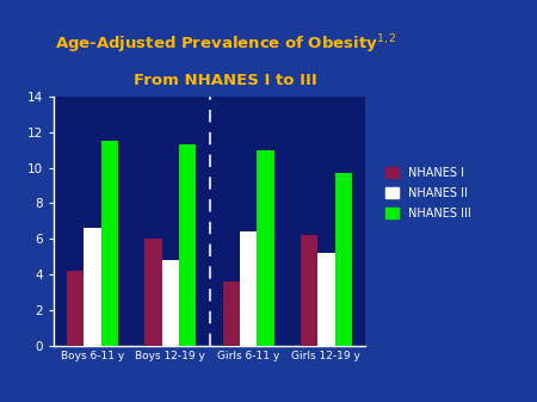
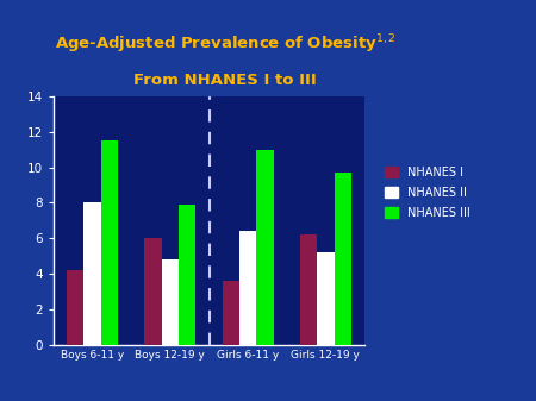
NHANES II/Boys 6-11 y: 6.6 -> 8.0
NHANES III/Boys 12-19 y: 11.3 -> 7.9
